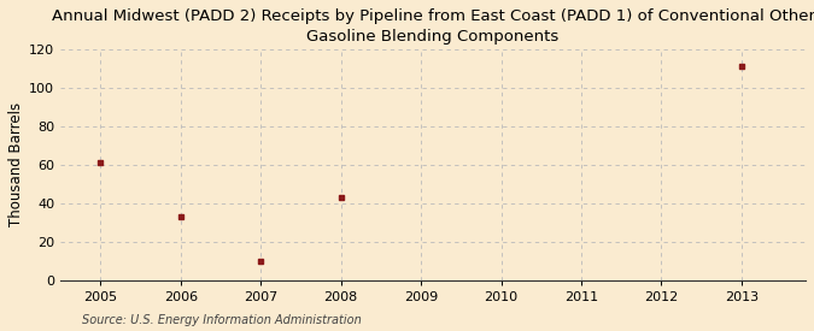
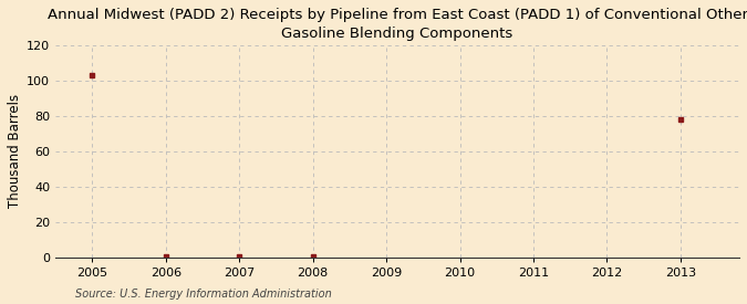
2005: 61 -> 103
2006: 33 -> 0
2007: 10 -> 0
2008: 43 -> 0
2013: 111 -> 78
